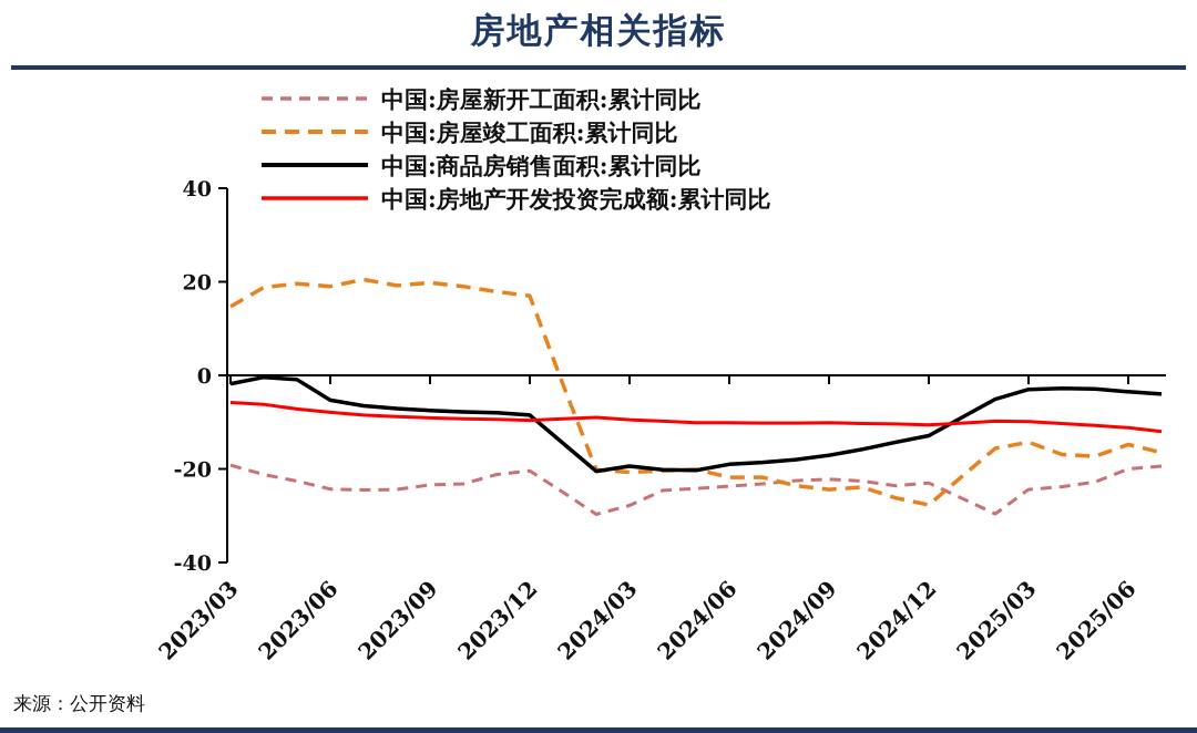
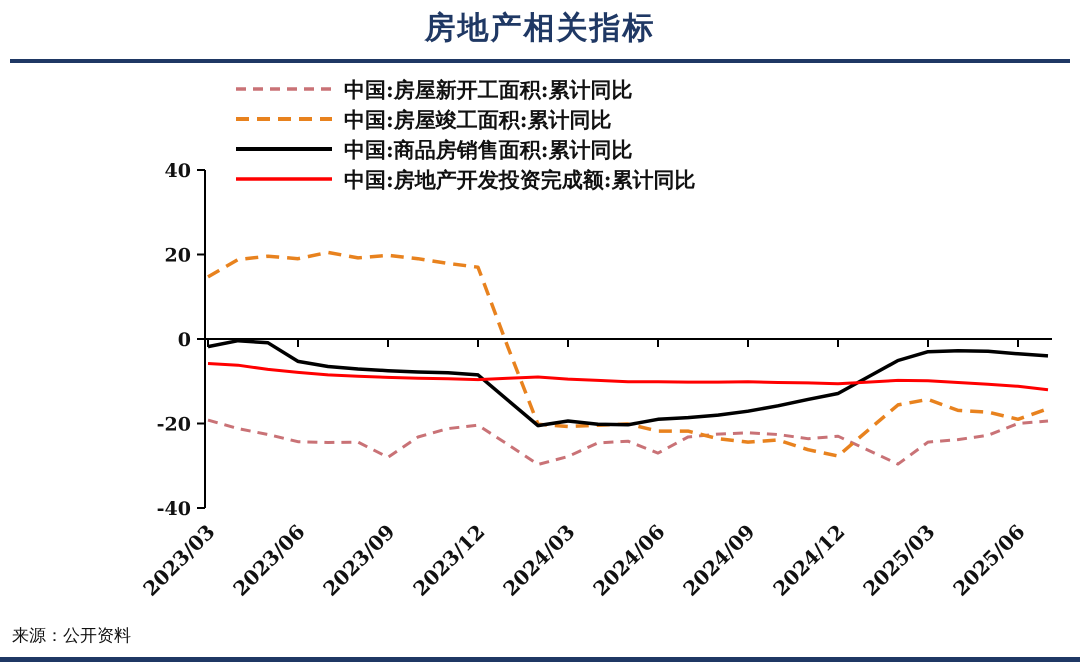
中国:房屋新开工面积:累计同比/2023/09: -23 -> -28
中国:房屋新开工面积:累计同比/2024/06: -24 -> -27
中国:房屋竣工面积:累计同比/2025/06: -15 -> -19
